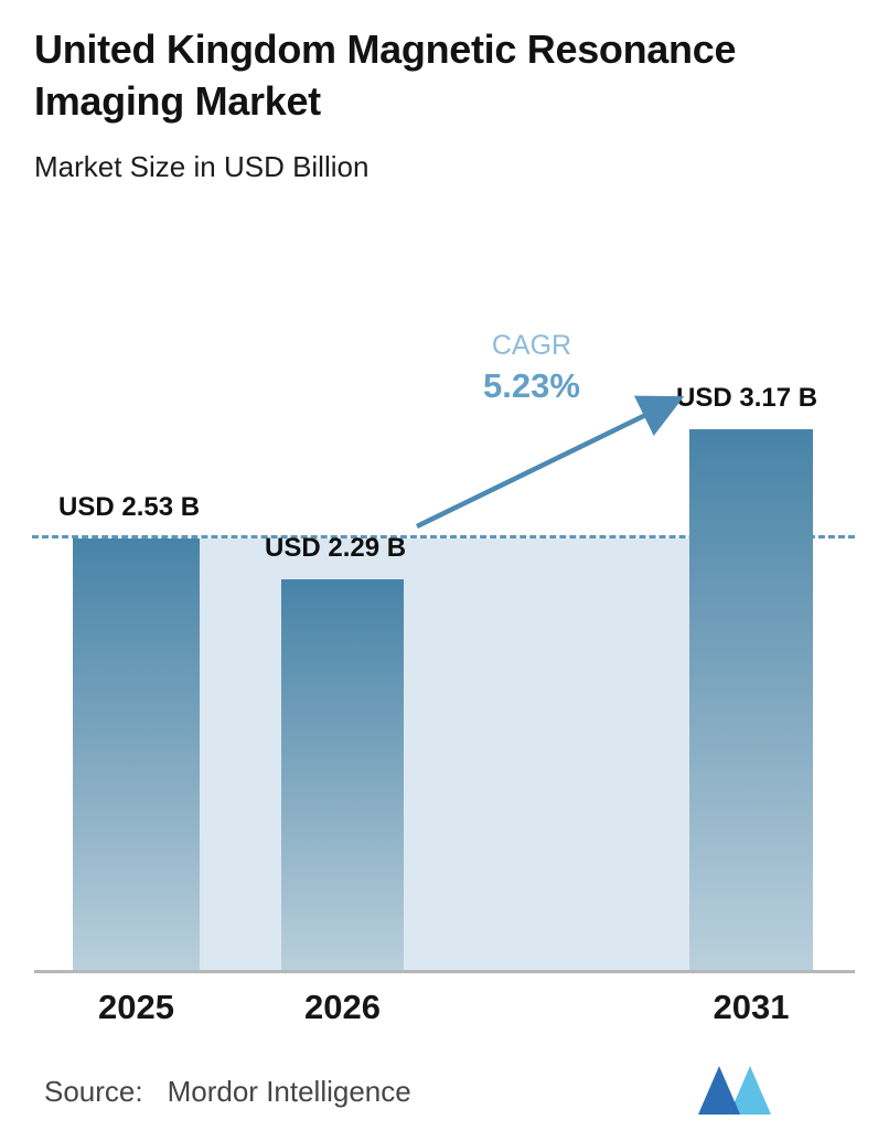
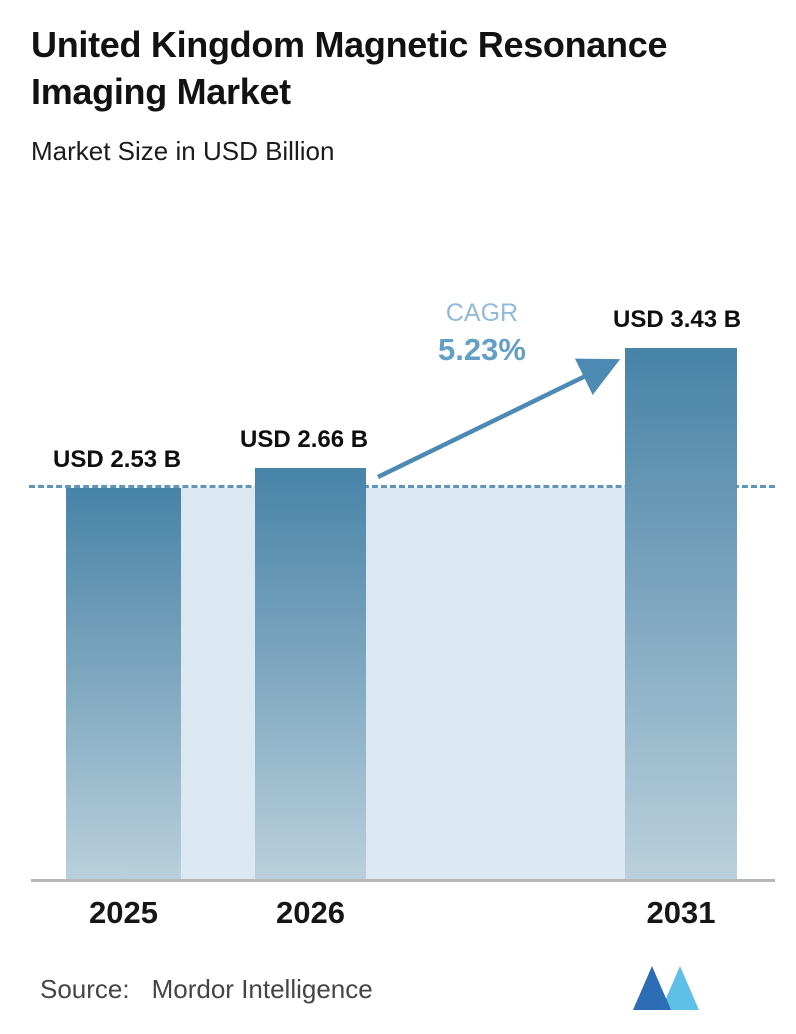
2026: 2.29 -> 2.66
2031: 3.17 -> 3.43
